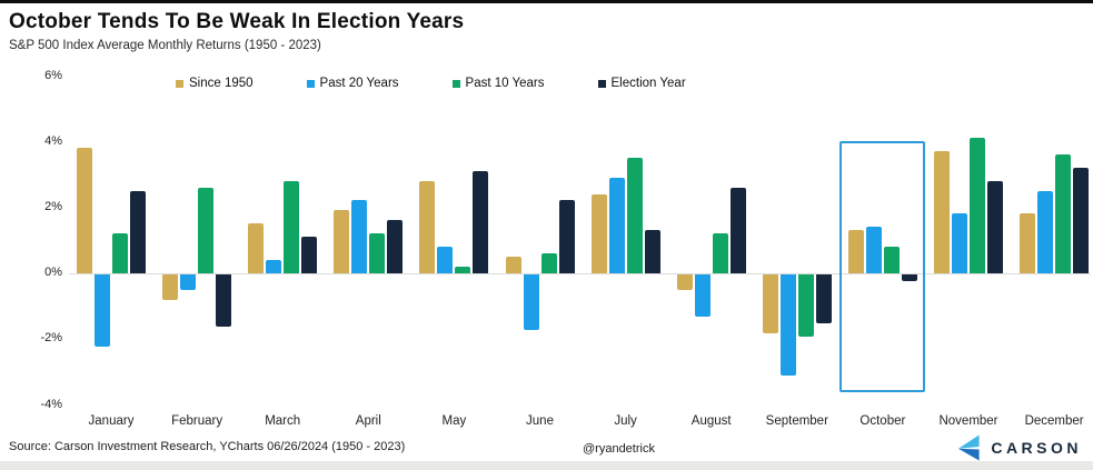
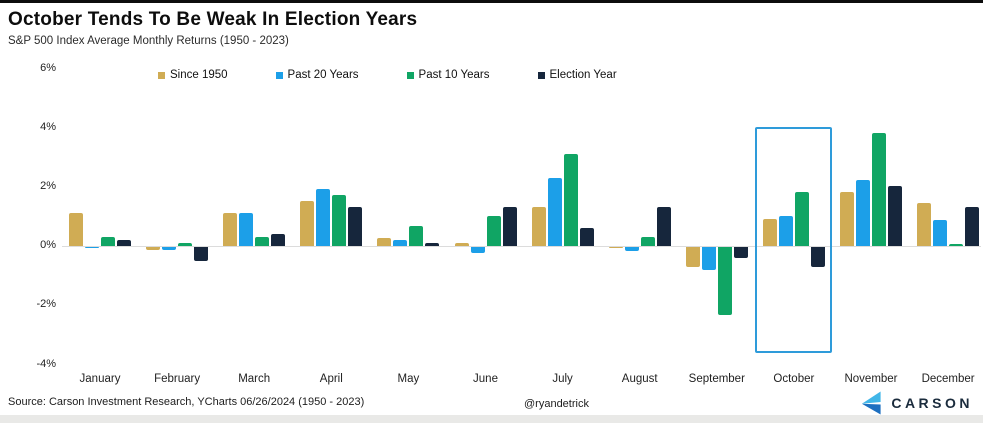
Since 1950/January: 3.8% -> 1.1%
Past 20 Years/January: -2.2% -> -0.1%
Past 10 Years/January: 1.2% -> 0.3%
Election Year/January: 2.5% -> 0.2%
Since 1950/February: -0.8% -> -0.1%
Past 20 Years/February: -0.5% -> -0.1%
Past 10 Years/February: 2.6% -> 0.1%
Election Year/February: -1.6% -> -0.5%
Since 1950/March: 1.5% -> 1.1%
Past 20 Years/March: 0.4% -> 1.1%
Past 10 Years/March: 2.8% -> 0.3%
Election Year/March: 1.1% -> 0.4%
Since 1950/April: 1.9% -> 1.5%
Past 20 Years/April: 2.2% -> 1.9%
Past 10 Years/April: 1.2% -> 1.7%
Election Year/April: 1.6% -> 1.3%
Since 1950/May: 2.8% -> 0.2%
Past 20 Years/May: 0.8% -> 0.2%
Past 10 Years/May: 0.2% -> 0.7%
Election Year/May: 3.1% -> 0.1%
Since 1950/June: 0.5% -> 0.1%
Past 20 Years/June: -1.7% -> -0.2%
Past 10 Years/June: 0.6% -> 1.0%
Election Year/June: 2.2% -> 1.3%
Since 1950/July: 2.4% -> 1.3%
Past 20 Years/July: 2.9% -> 2.3%
Past 10 Years/July: 3.5% -> 3.1%
Election Year/July: 1.3% -> 0.6%
Since 1950/August: -0.5% -> -0.1%
Past 20 Years/August: -1.3% -> -0.1%
Past 10 Years/August: 1.2% -> 0.3%
Election Year/August: 2.6% -> 1.3%
Since 1950/September: -1.8% -> -0.7%
Past 20 Years/September: -3.1% -> -0.8%
Past 10 Years/September: -1.9% -> -2.3%
Election Year/September: -1.5% -> -0.4%
Since 1950/October: 1.3% -> 0.9%
Past 20 Years/October: 1.4% -> 1.0%
Past 10 Years/October: 0.8% -> 1.8%
Election Year/October: -0.2% -> -0.7%
Since 1950/November: 3.7% -> 1.8%
Past 20 Years/November: 1.8% -> 2.2%
Past 10 Years/November: 4.1% -> 3.8%
Election Year/November: 2.8% -> 2.0%
Since 1950/December: 1.8% -> 1.4%
Past 20 Years/December: 2.5% -> 0.8%
Past 10 Years/December: 3.6% -> 0.1%
Election Year/December: 3.2% -> 1.3%
